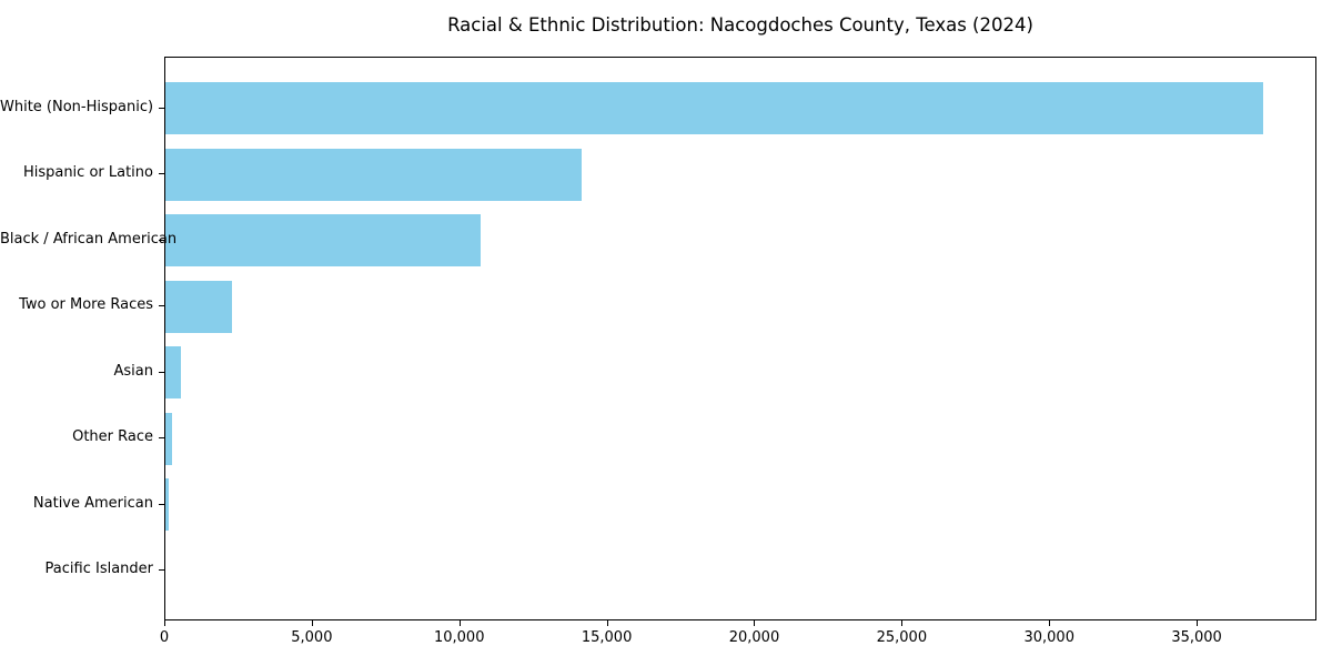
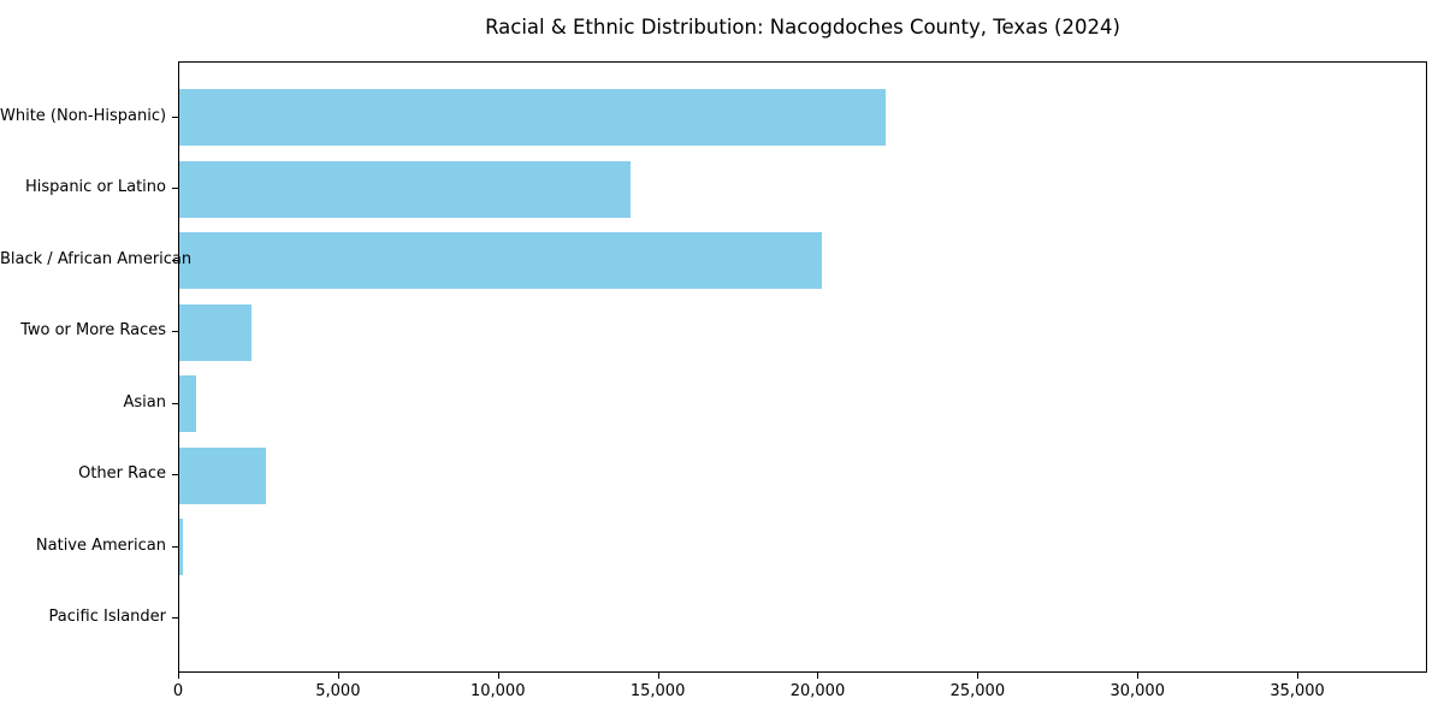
White (Non-Hispanic): 37200 -> 22100
Black / African American: 10700 -> 20100
Other Race: 200 -> 2700
